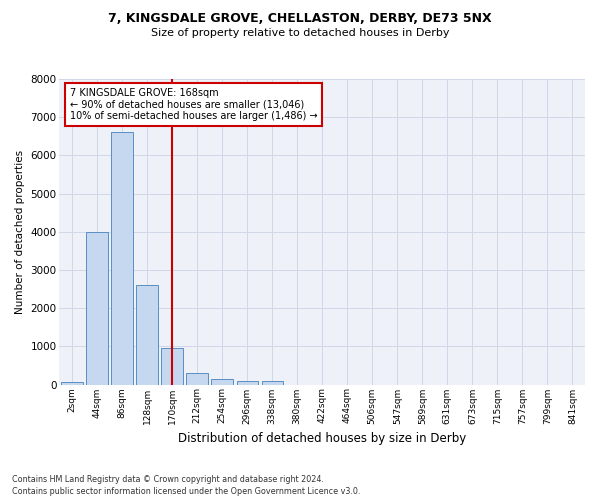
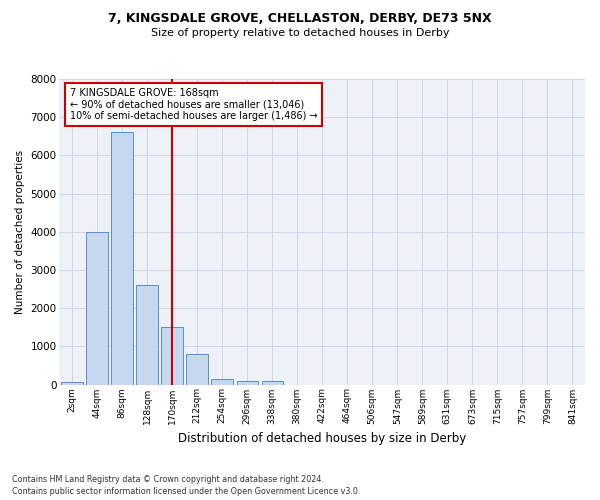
170sqm: 950 -> 1500
212sqm: 310 -> 800
